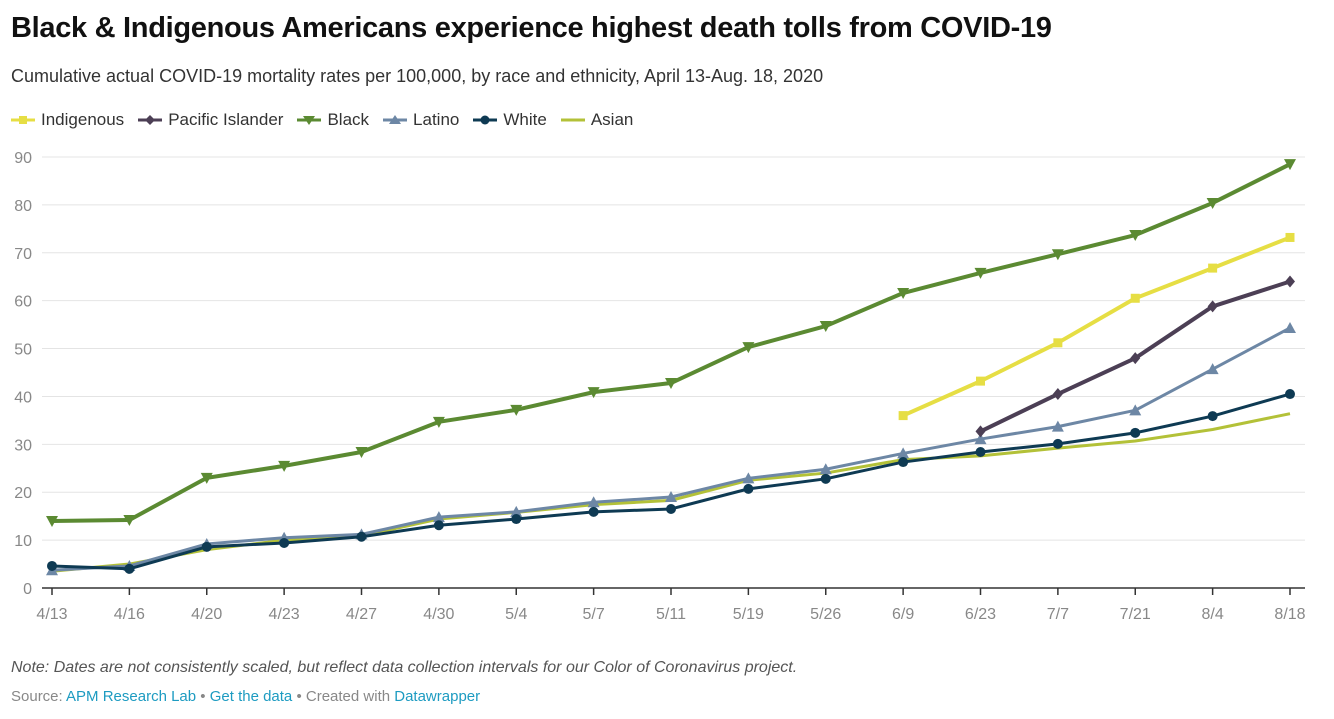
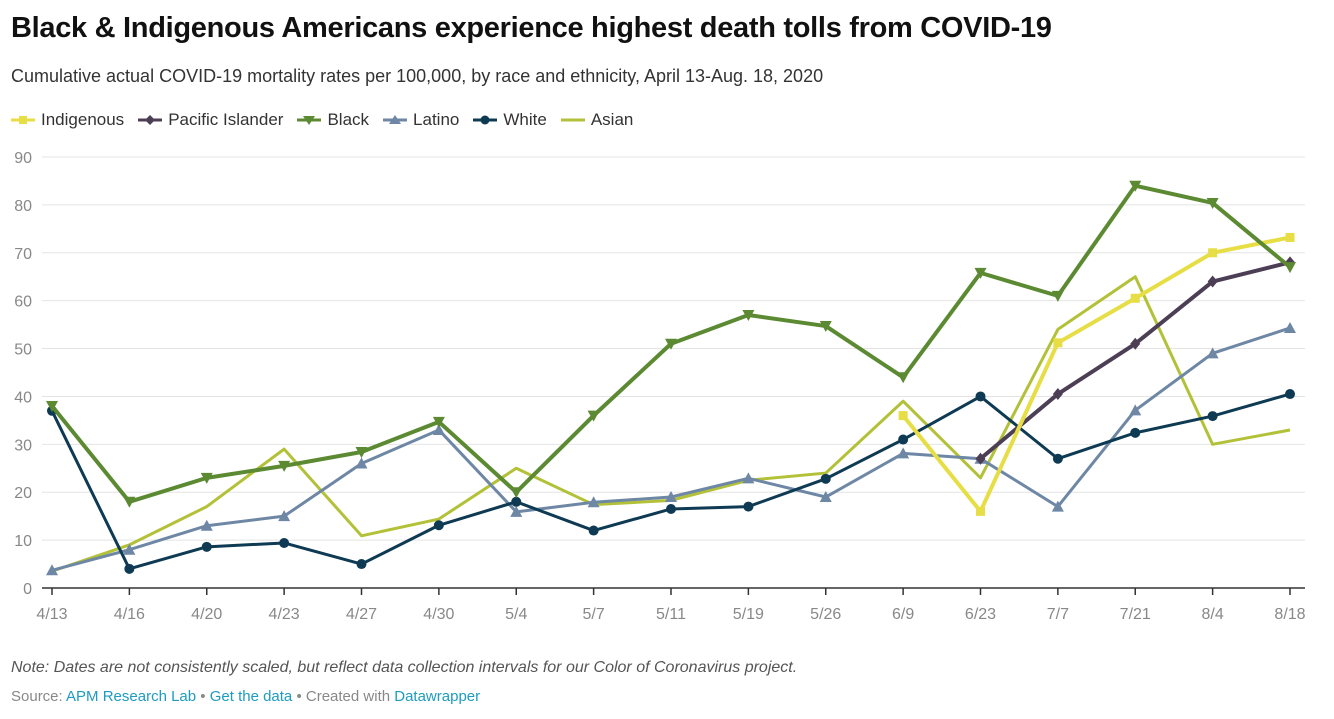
Black/4/13: 14 -> 38
White/4/13: 5 -> 37
Black/4/16: 14 -> 18
Latino/4/16: 5 -> 8
Asian/4/16: 5 -> 9
Latino/4/20: 9 -> 13
Asian/4/20: 8 -> 17
Latino/4/23: 10 -> 15
Asian/4/23: 10 -> 29
Latino/4/27: 11 -> 26
White/4/27: 11 -> 5
Latino/4/30: 15 -> 33
Black/5/4: 37 -> 20
White/5/4: 14 -> 18
Asian/5/4: 16 -> 25
Black/5/7: 41 -> 36
White/5/7: 16 -> 12
Black/5/11: 43 -> 51
Black/5/19: 50 -> 57
White/5/19: 21 -> 17
Latino/5/26: 25 -> 19
Black/6/9: 62 -> 44
White/6/9: 26 -> 31
Asian/6/9: 27 -> 39
Indigenous/6/23: 43 -> 16
Pacific Islander/6/23: 33 -> 27
Latino/6/23: 31 -> 27
White/6/23: 28 -> 40
Asian/6/23: 28 -> 23
Black/7/7: 70 -> 61
Latino/7/7: 34 -> 17
White/7/7: 30 -> 27
Asian/7/7: 29 -> 54
Pacific Islander/7/21: 48 -> 51
Black/7/21: 74 -> 84
Asian/7/21: 31 -> 65
Indigenous/8/4: 67 -> 70
Pacific Islander/8/4: 59 -> 64
Latino/8/4: 46 -> 49
Asian/8/4: 33 -> 30
Pacific Islander/8/18: 64 -> 68
Black/8/18: 88 -> 67
Asian/8/18: 36 -> 33
